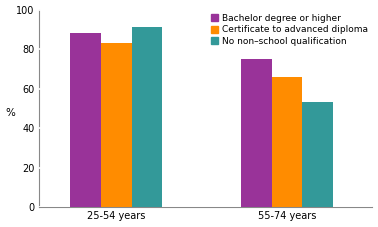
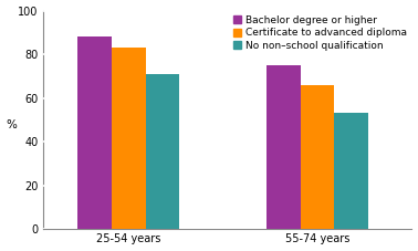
No non–school qualification/25-54 years: 91 -> 71
